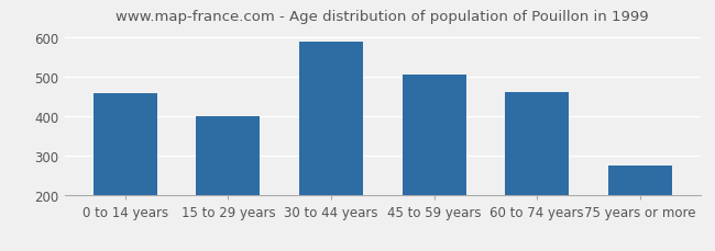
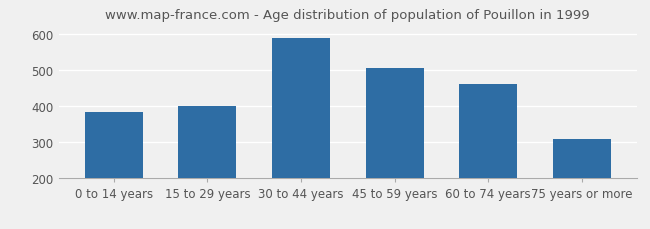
0 to 14 years: 458 -> 385
75 years or more: 276 -> 310
